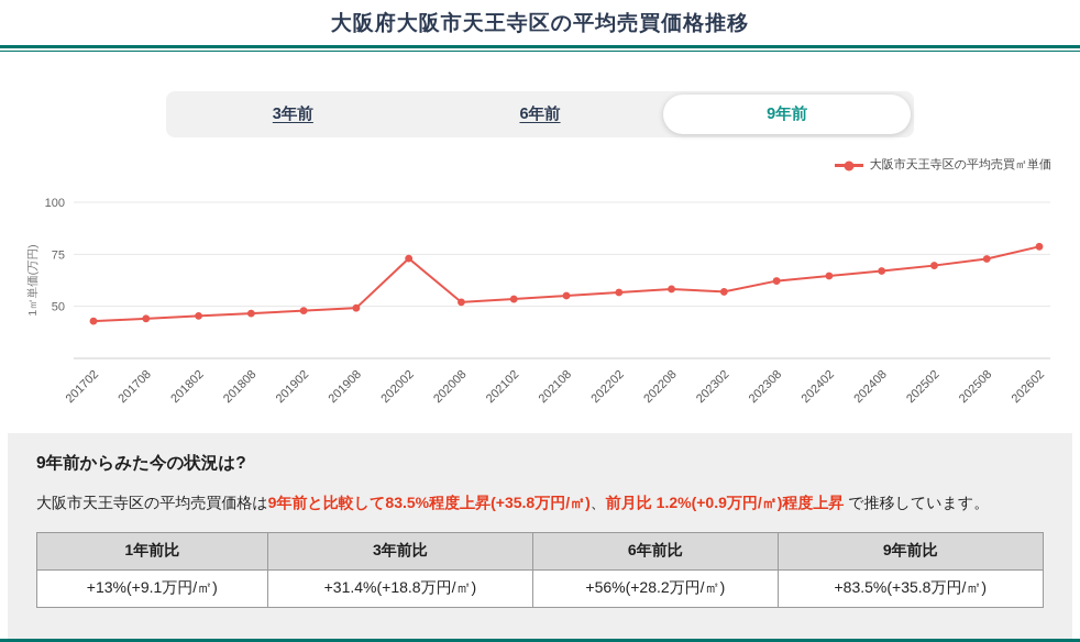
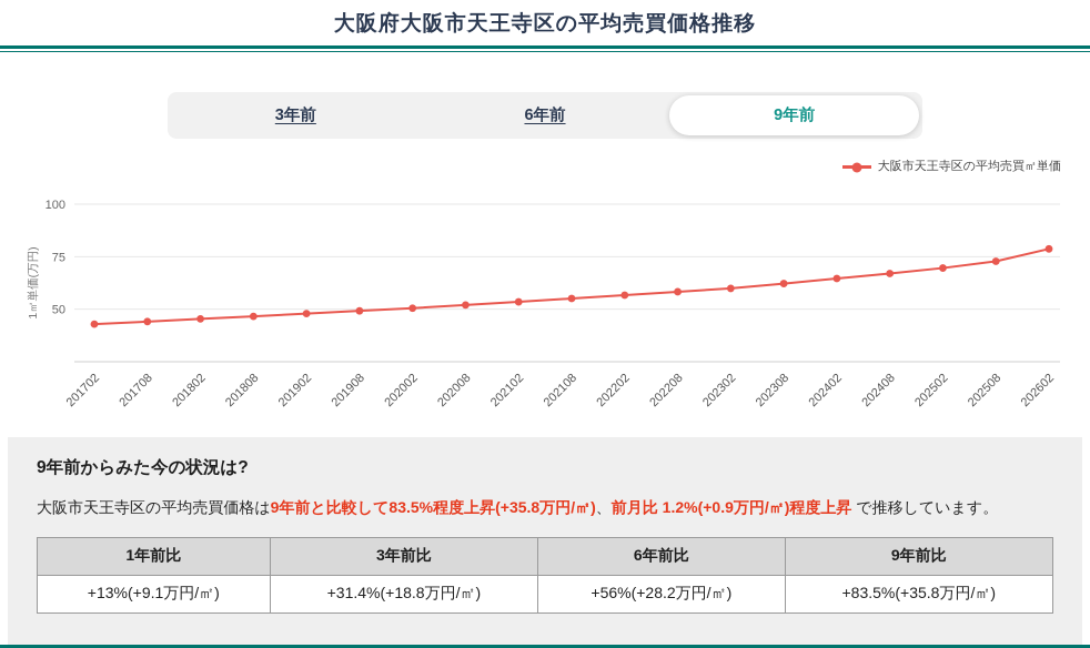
202002: 73 -> 50
202302: 57 -> 60
